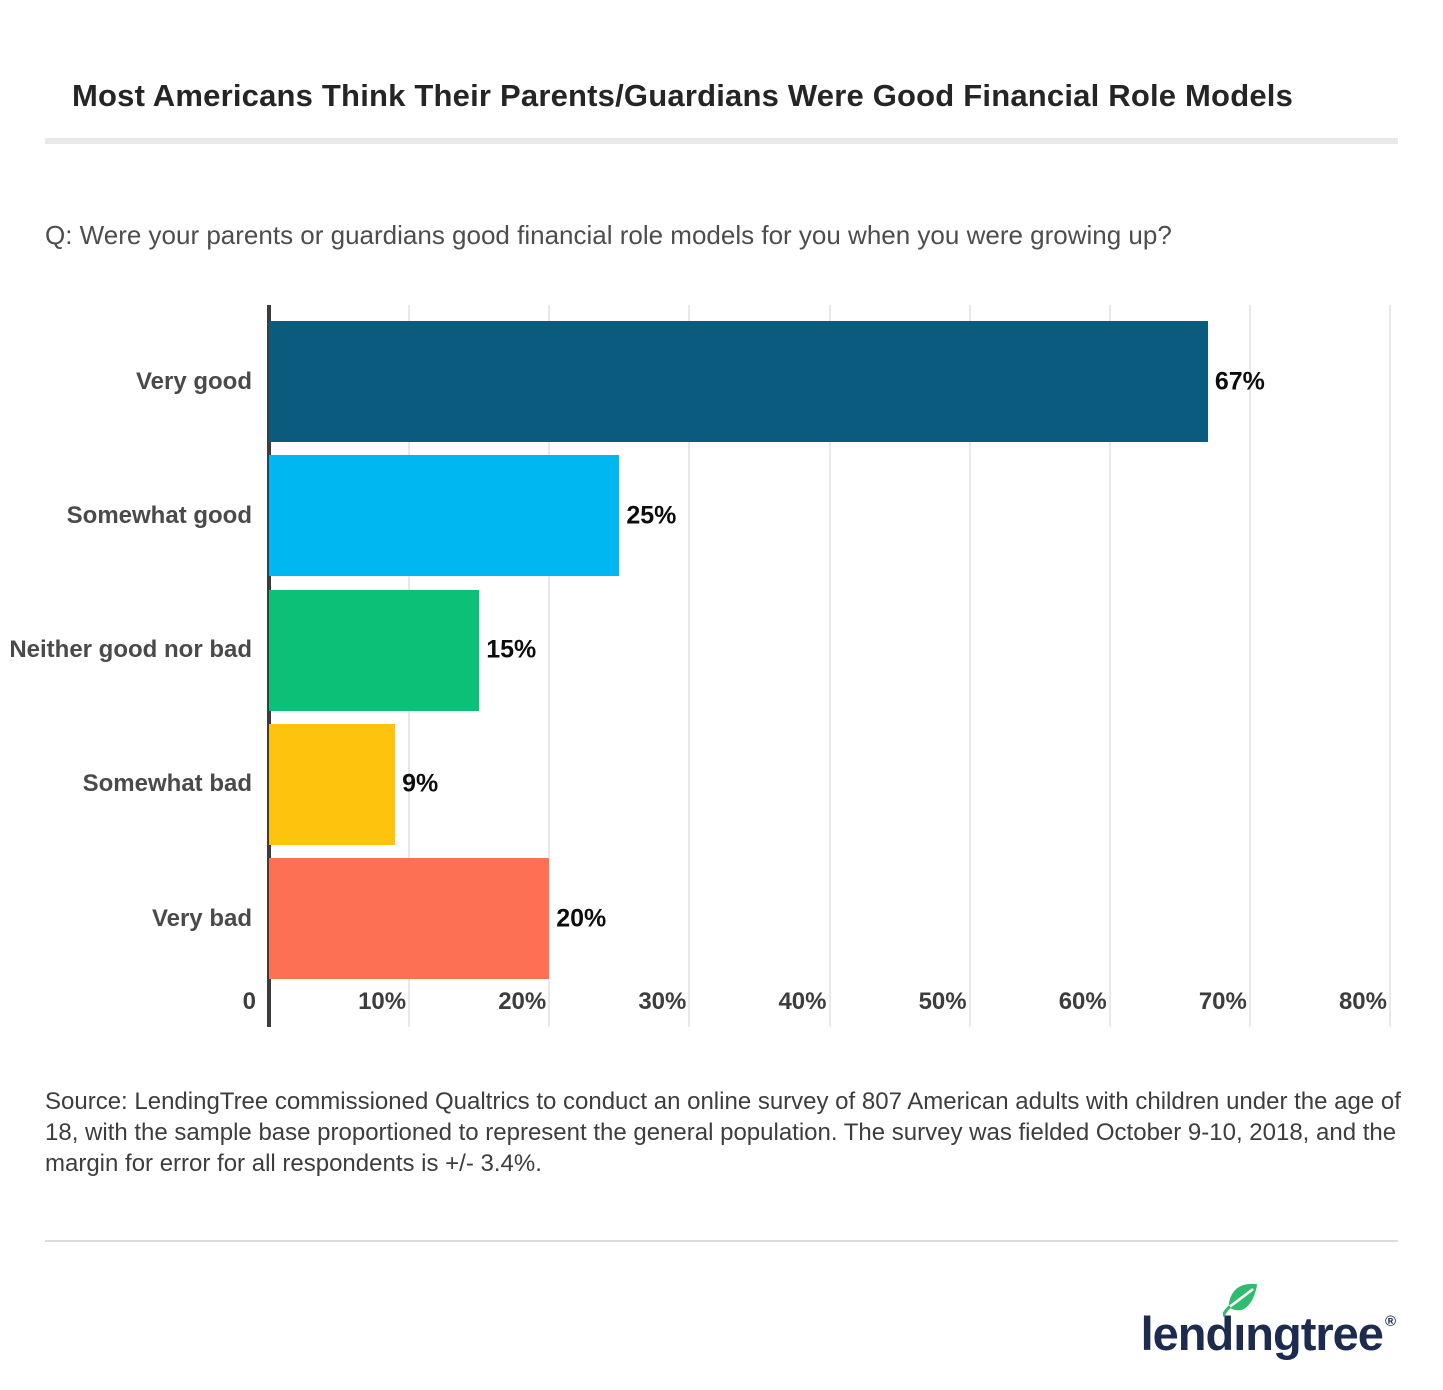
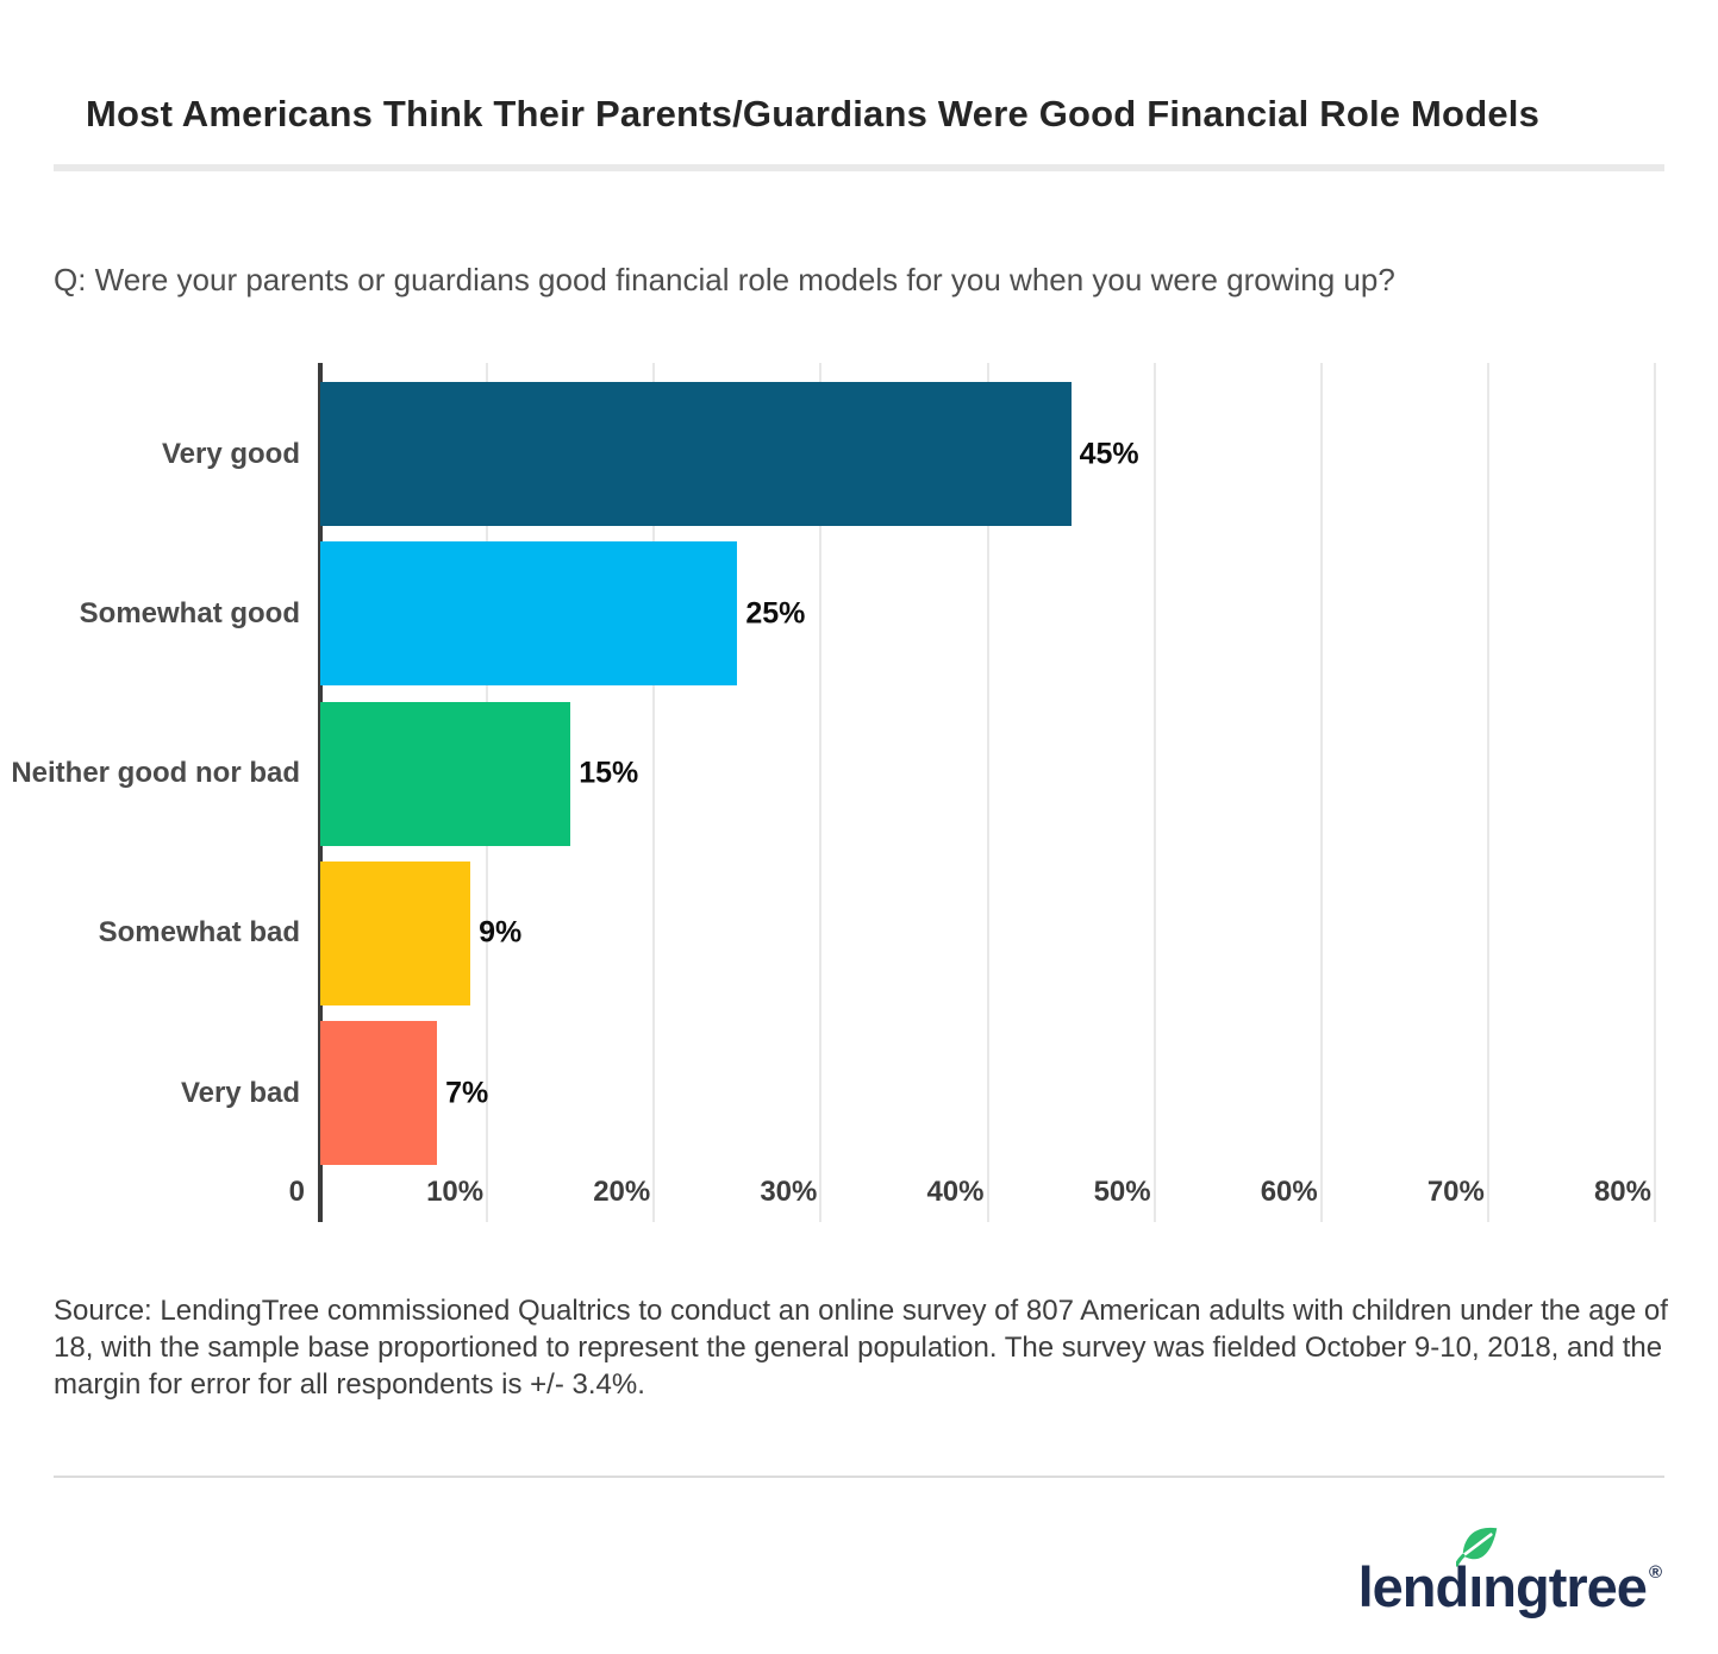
Very good: 67% -> 45%
Very bad: 20% -> 7%
